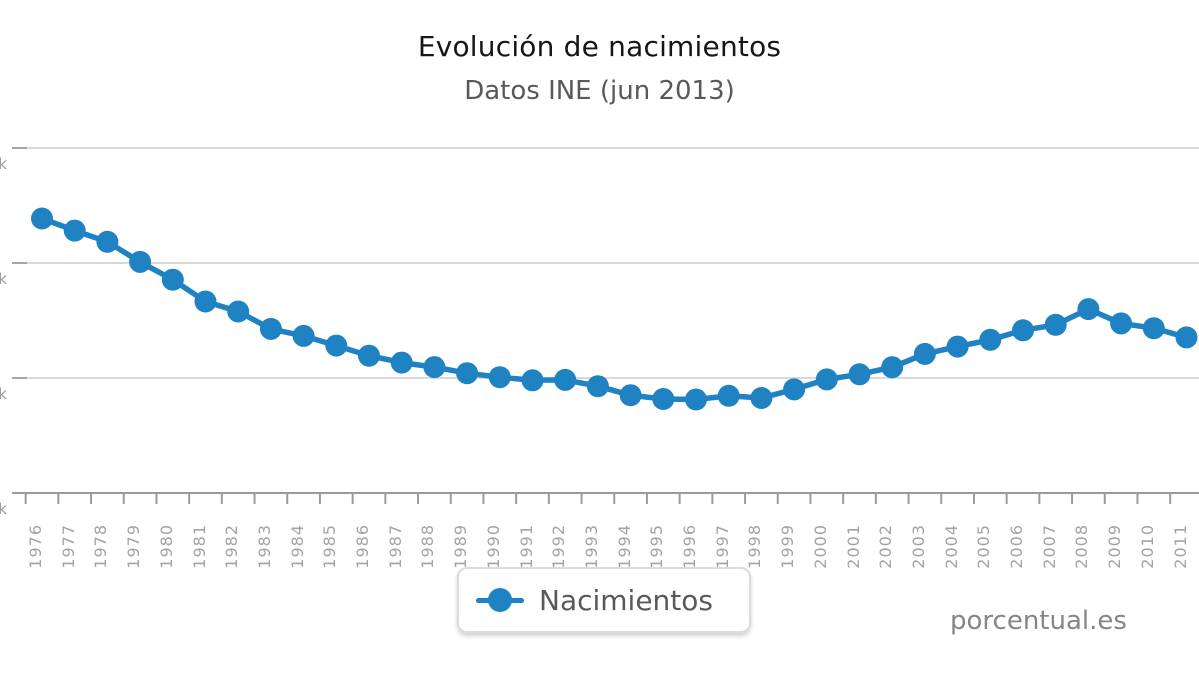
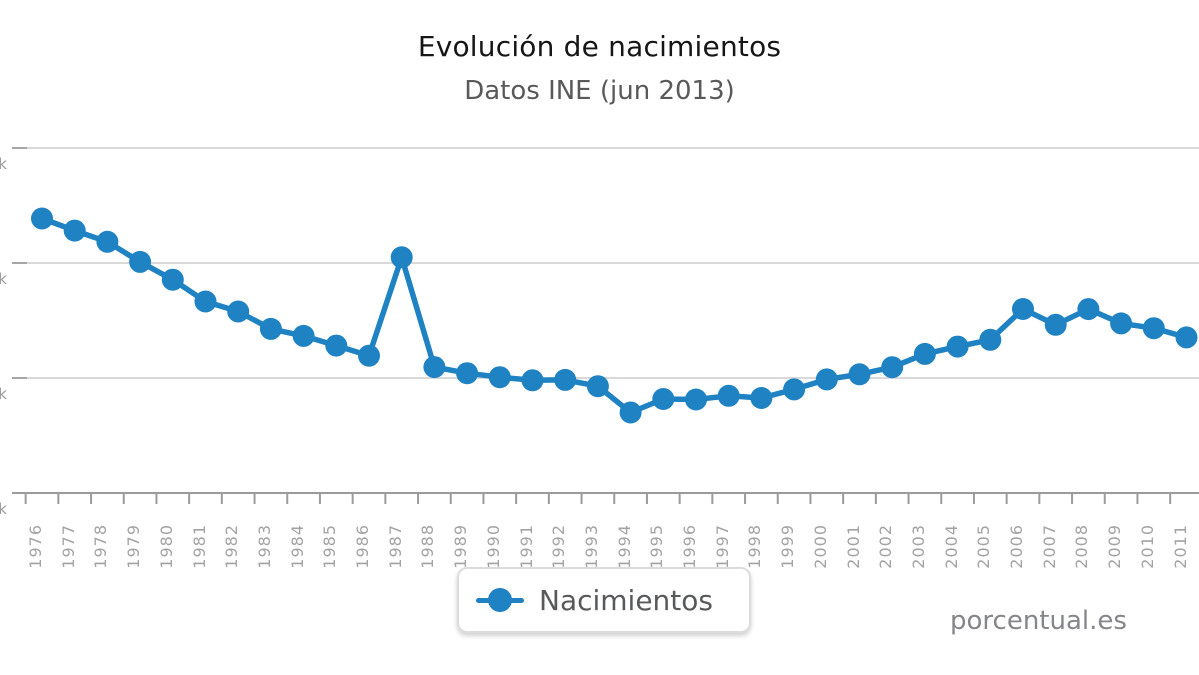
1987: 430k -> 610k
1994: 370k -> 340k
2006: 480k -> 520k
